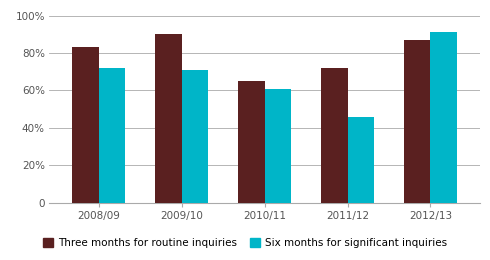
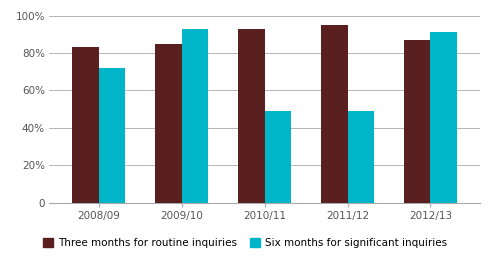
Three months for routine inquiries/2009/10: 90% -> 85%
Six months for significant inquiries/2009/10: 71% -> 93%
Three months for routine inquiries/2010/11: 65% -> 93%
Six months for significant inquiries/2010/11: 61% -> 49%
Three months for routine inquiries/2011/12: 72% -> 95%
Six months for significant inquiries/2011/12: 46% -> 49%
